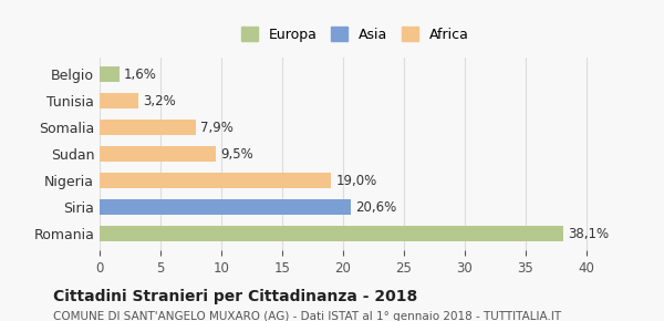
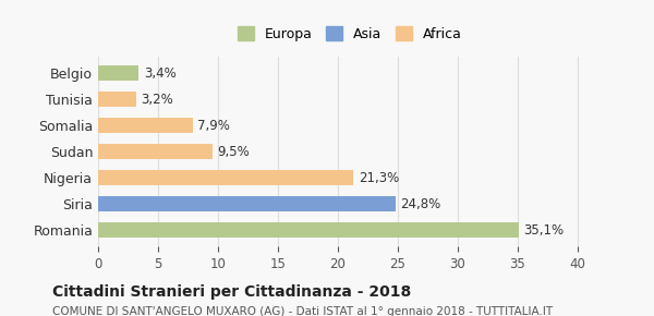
Belgio: 1,6% -> 3,4%
Nigeria: 19,0% -> 21,3%
Siria: 20,6% -> 24,8%
Romania: 38,1% -> 35,1%
